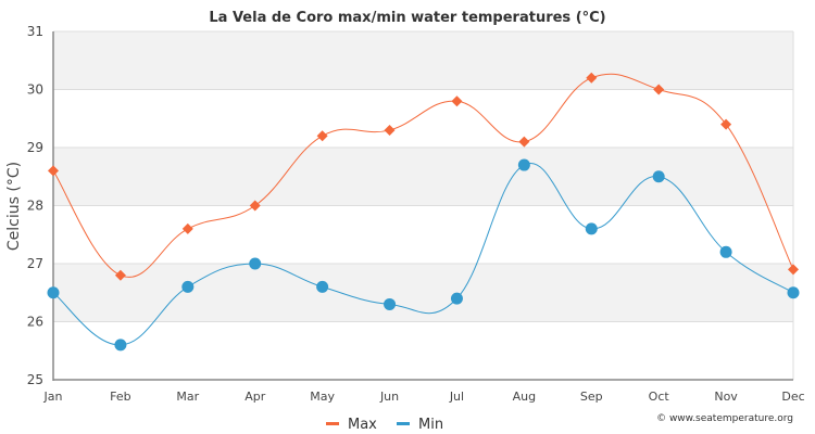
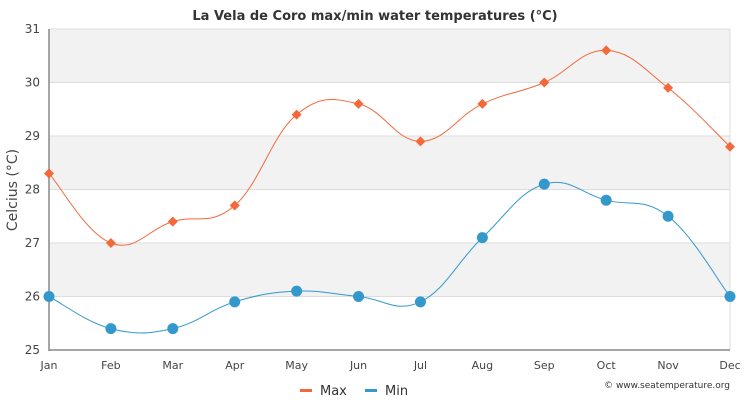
Max/Jan: 28.6 -> 28.3
Min/Jan: 26.5 -> 26.0
Max/Feb: 26.8 -> 27.0
Min/Feb: 25.6 -> 25.4
Max/Mar: 27.6 -> 27.4
Min/Mar: 26.6 -> 25.4
Max/Apr: 28.0 -> 27.7
Min/Apr: 27.0 -> 25.9
Max/May: 29.2 -> 29.4
Min/May: 26.6 -> 26.1
Max/Jun: 29.3 -> 29.6
Min/Jun: 26.3 -> 26.0
Max/Jul: 29.8 -> 28.9
Min/Jul: 26.4 -> 25.9
Max/Aug: 29.1 -> 29.6
Min/Aug: 28.7 -> 27.1
Max/Sep: 30.2 -> 30.0
Min/Sep: 27.6 -> 28.1
Max/Oct: 30.0 -> 30.6
Min/Oct: 28.5 -> 27.8
Max/Nov: 29.4 -> 29.9
Min/Nov: 27.2 -> 27.5
Max/Dec: 26.9 -> 28.8
Min/Dec: 26.5 -> 26.0
